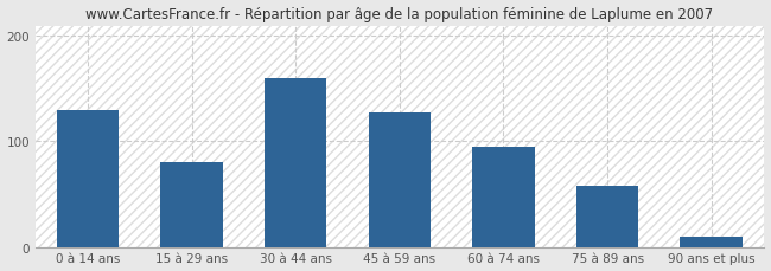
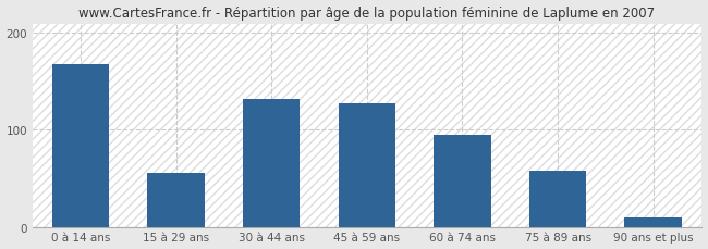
0 à 14 ans: 130 -> 168
15 à 29 ans: 80 -> 56
30 à 44 ans: 160 -> 132
